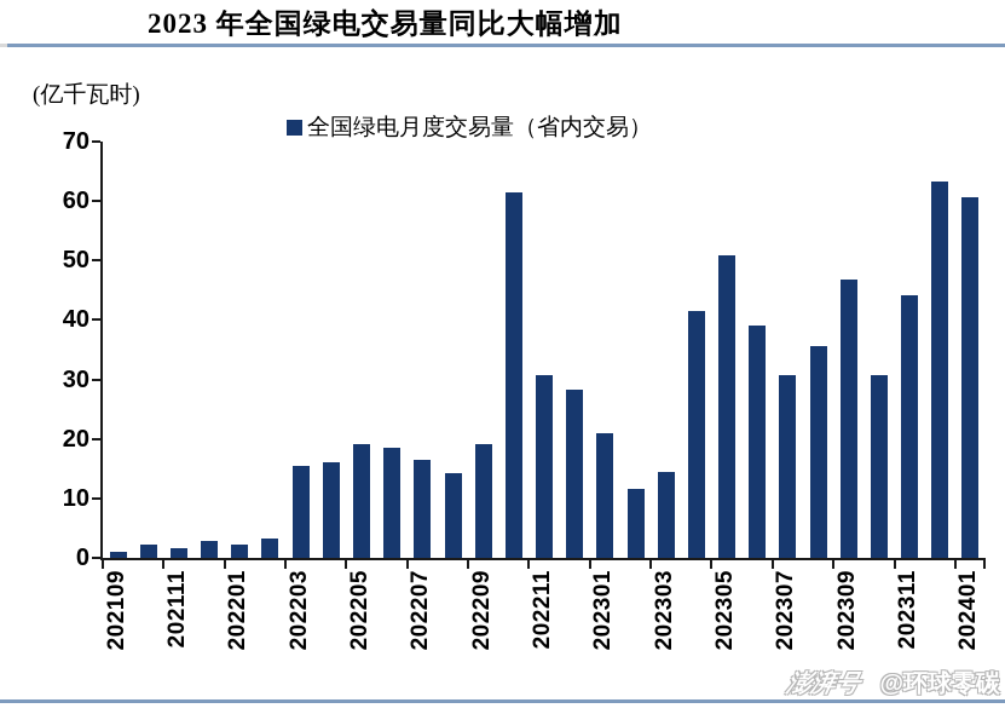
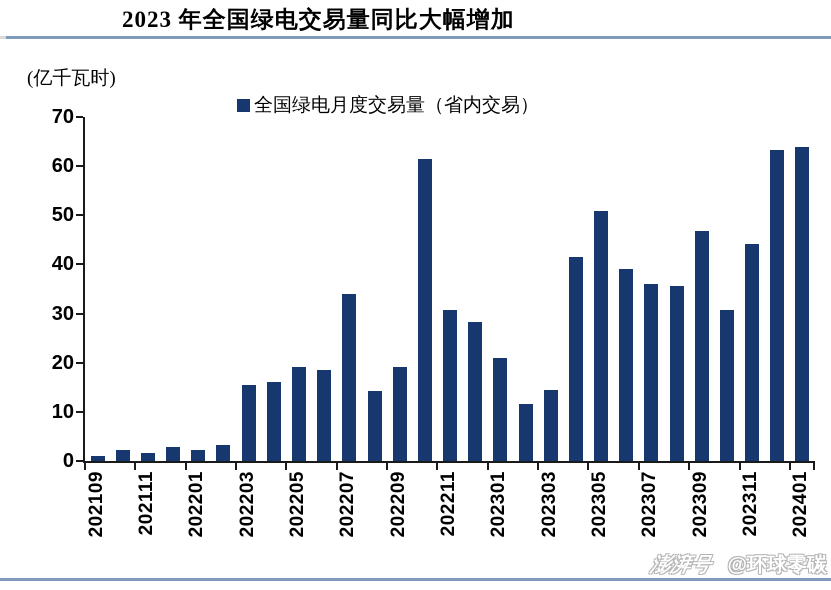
202207: 16 -> 34
202307: 31 -> 36
202401: 61 -> 64
